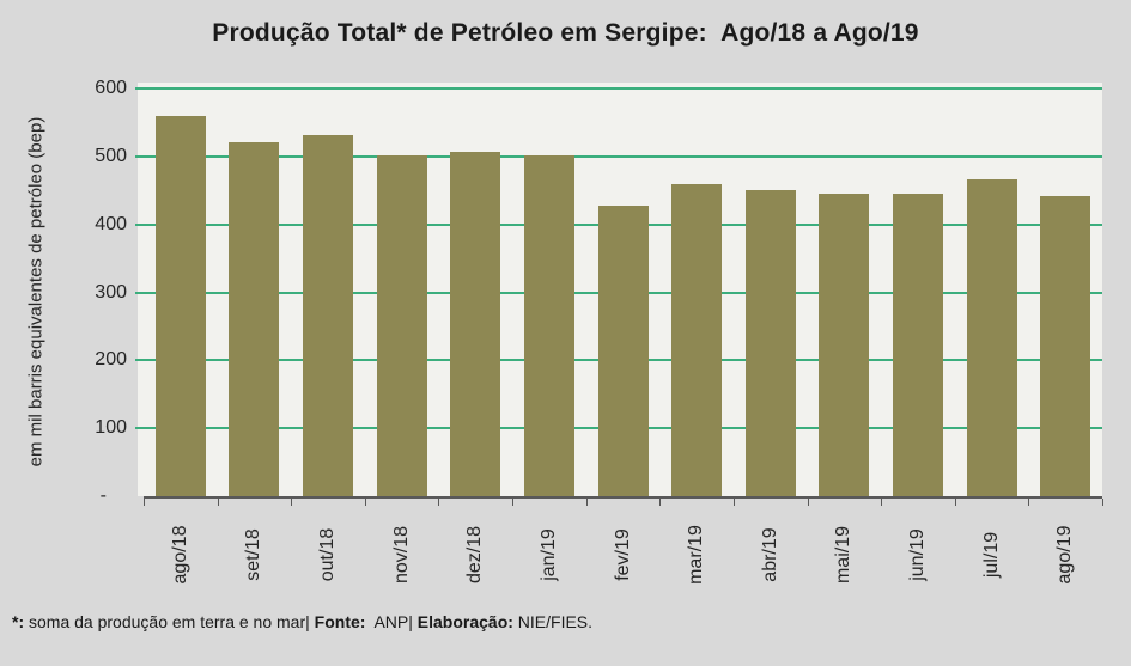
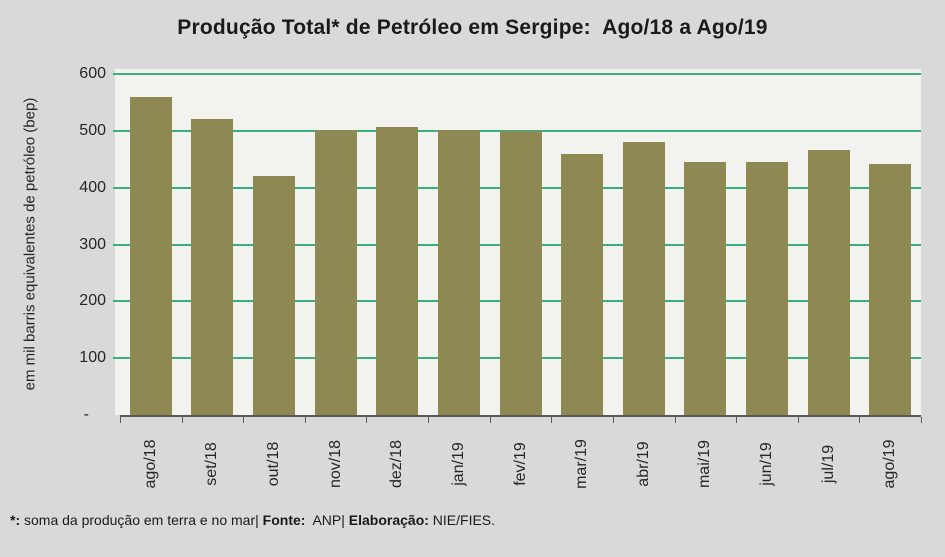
out/18: 530 -> 420
fev/19: 430 -> 500
abr/19: 450 -> 480
